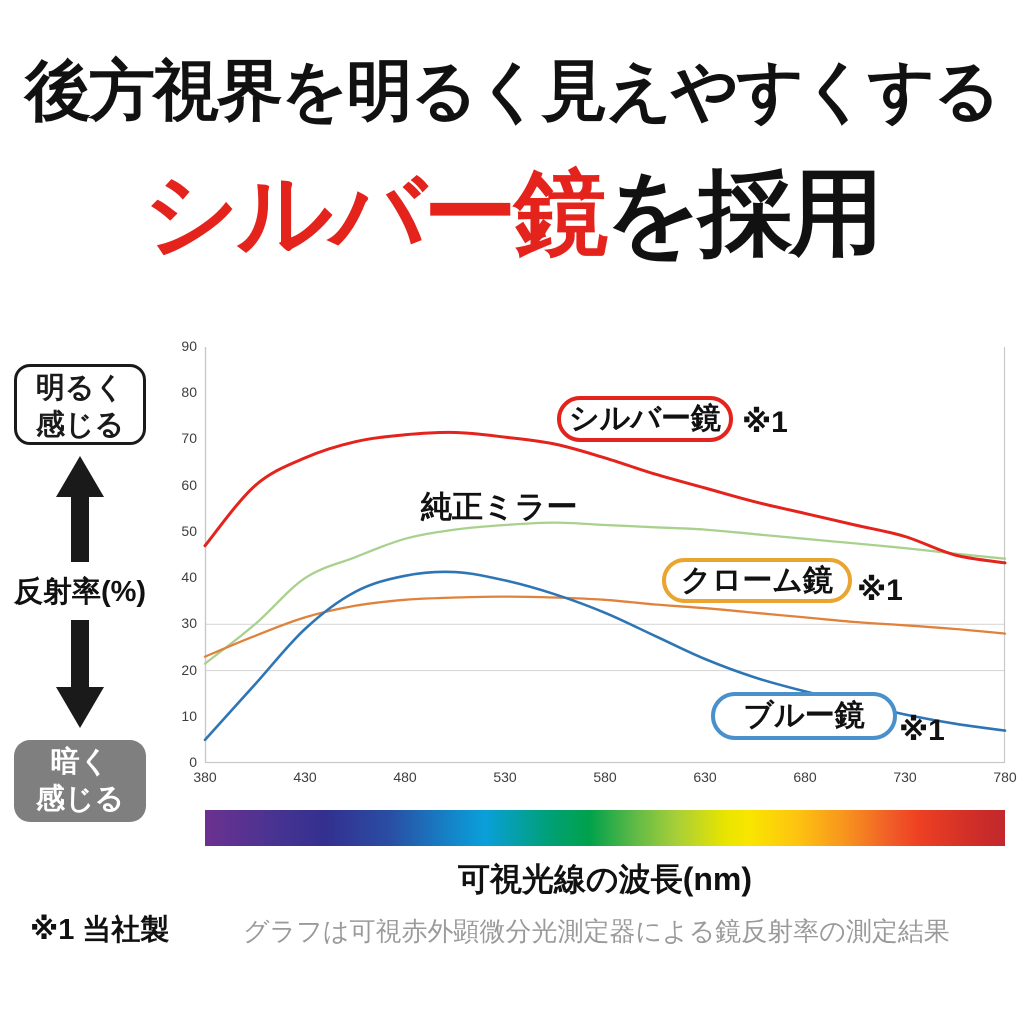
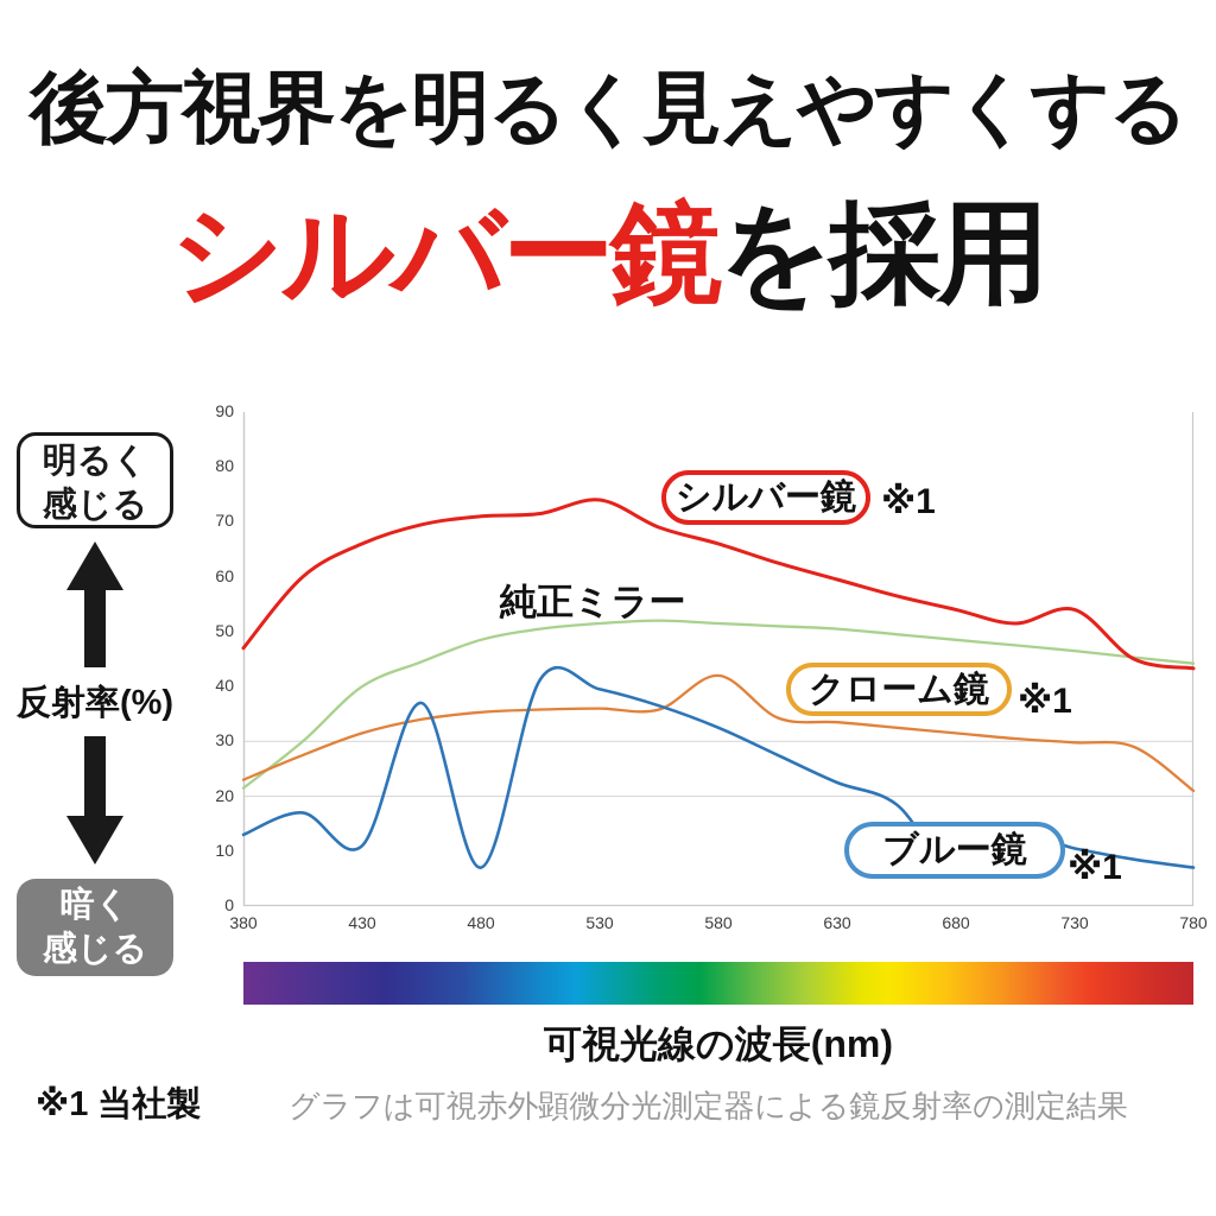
ブルー鏡/380: 5 -> 13
ブルー鏡/430: 29 -> 11
ブルー鏡/480: 40 -> 7
シルバー鏡/530: 70 -> 74
クローム鏡/580: 35 -> 42
ブルー鏡/680: 16 -> 6
シルバー鏡/730: 49 -> 54
クローム鏡/780: 28 -> 21
